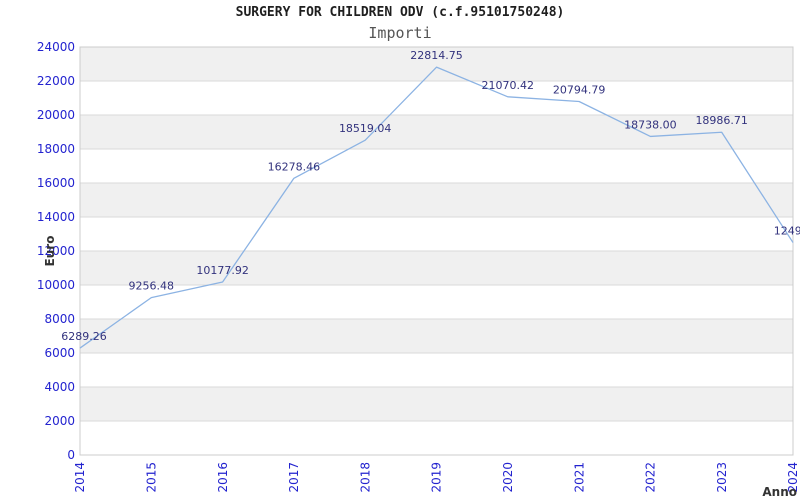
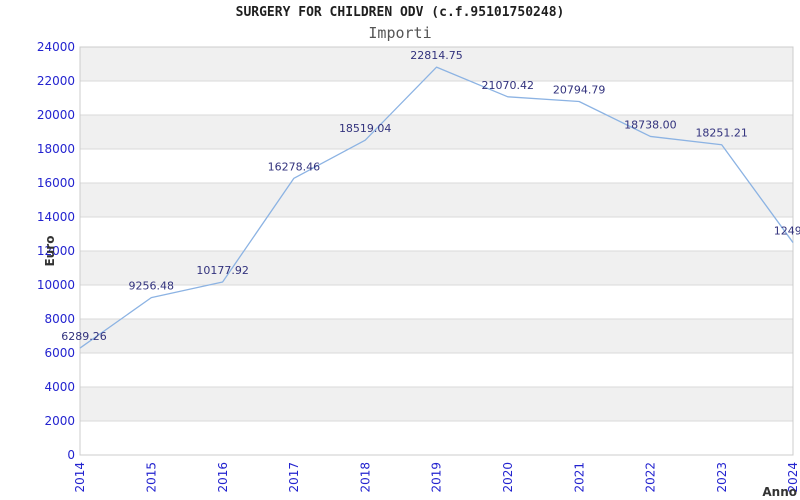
2023: 18986.71 -> 18251.21
